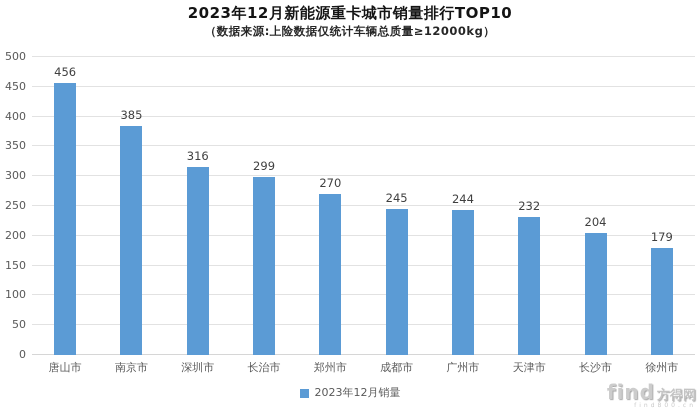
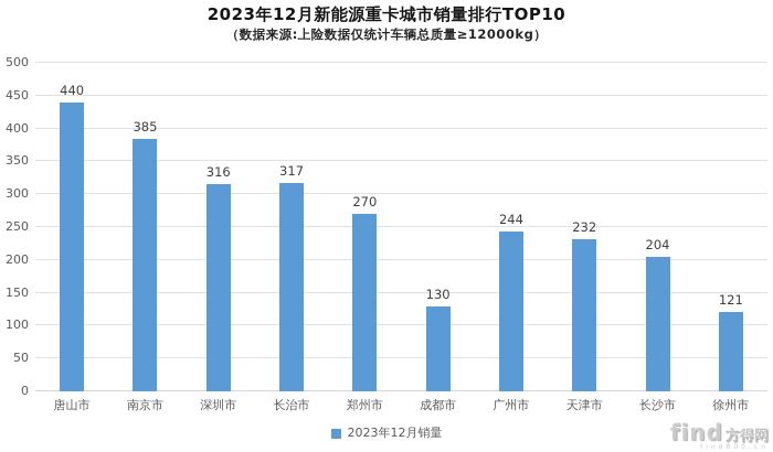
唐山市: 456 -> 440
长治市: 299 -> 317
成都市: 245 -> 130
徐州市: 179 -> 121
